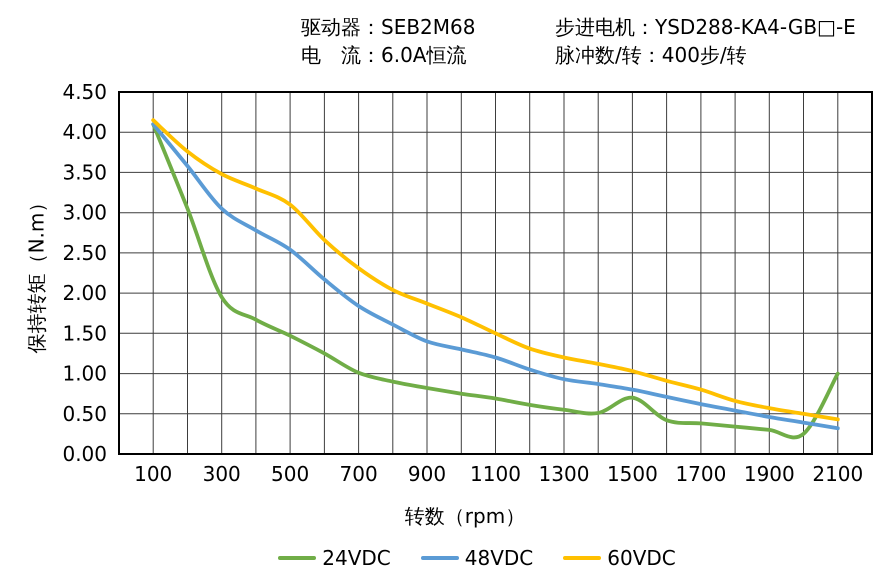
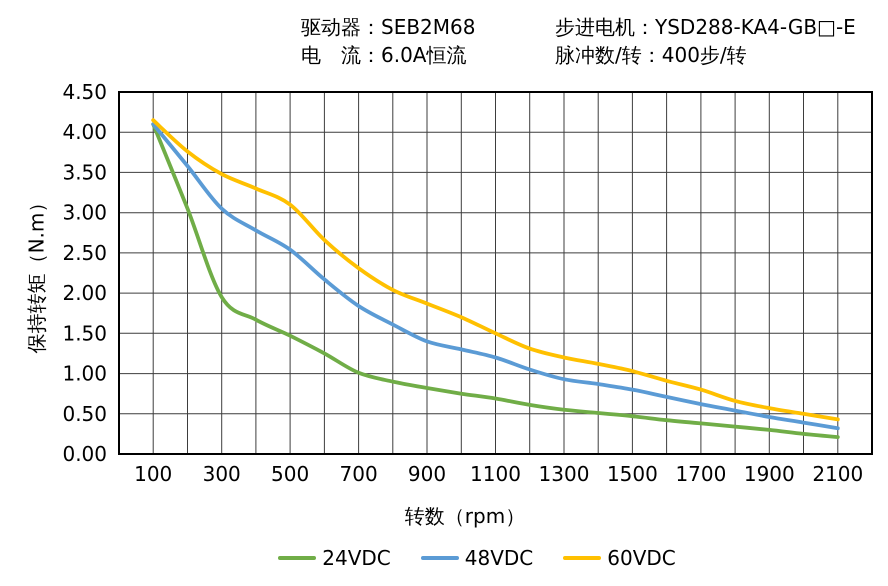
24VDC/1500: 0.7 -> 0.5
24VDC/2100: 1.0 -> 0.2
